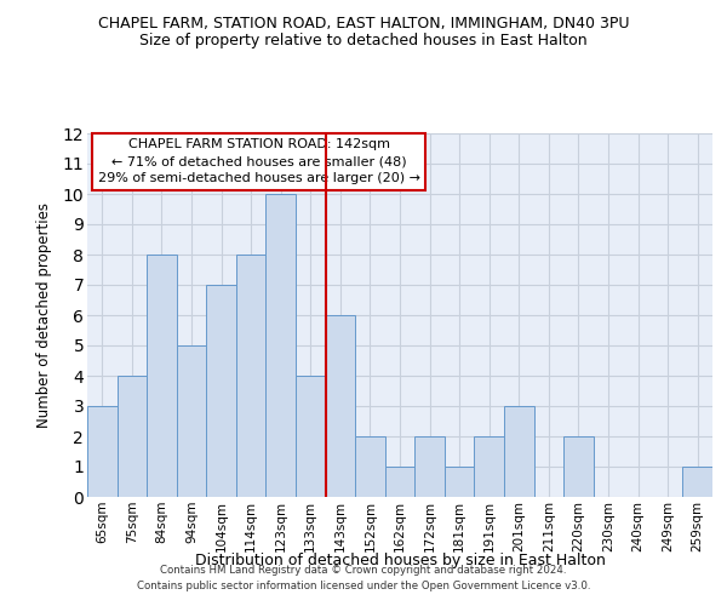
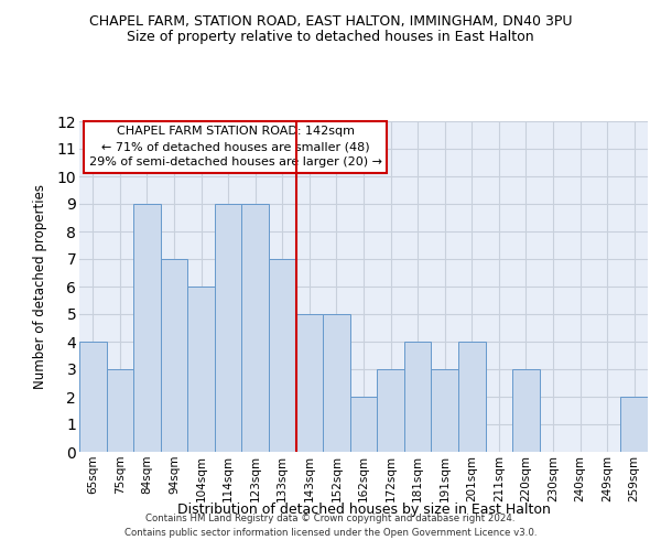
65sqm: 3 -> 4
75sqm: 4 -> 3
84sqm: 8 -> 9
94sqm: 5 -> 7
104sqm: 7 -> 6
114sqm: 8 -> 9
123sqm: 10 -> 9
133sqm: 4 -> 7
143sqm: 6 -> 5
152sqm: 2 -> 5
162sqm: 1 -> 2
172sqm: 2 -> 3
181sqm: 1 -> 4
191sqm: 2 -> 3
201sqm: 3 -> 4
220sqm: 2 -> 3
259sqm: 1 -> 2
